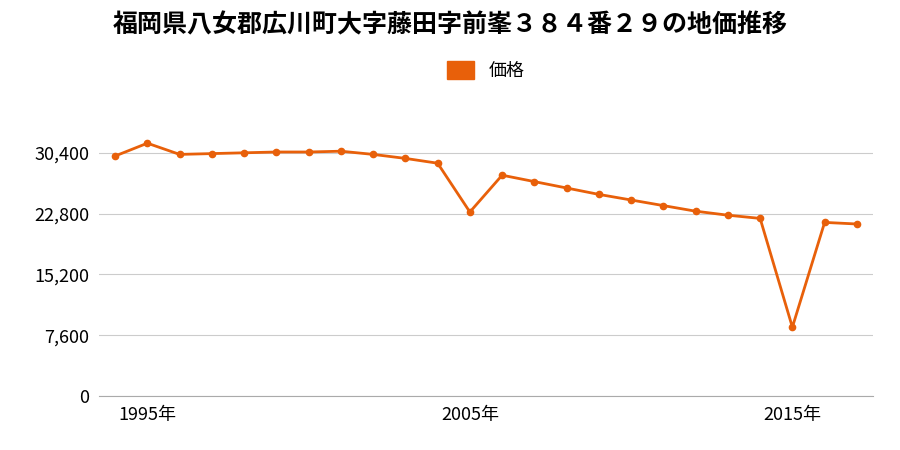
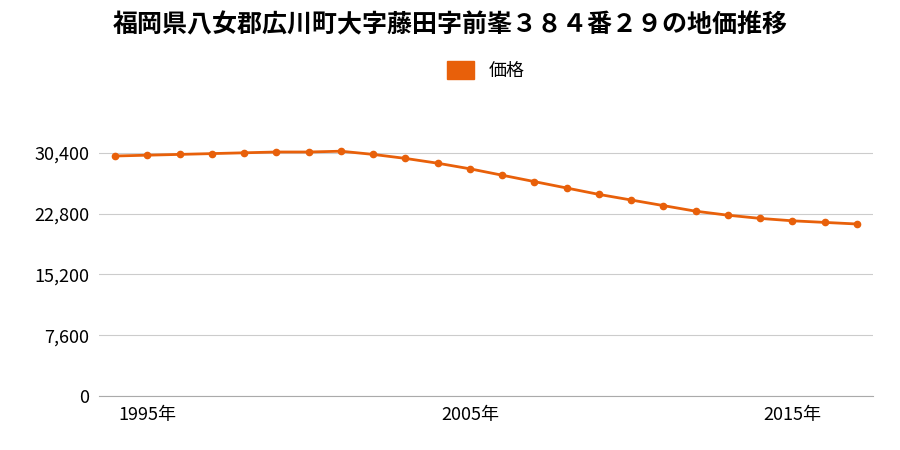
1995年: 31,600 -> 30,100
2005年: 23,000 -> 28,400
2015年: 8,600 -> 21,900
